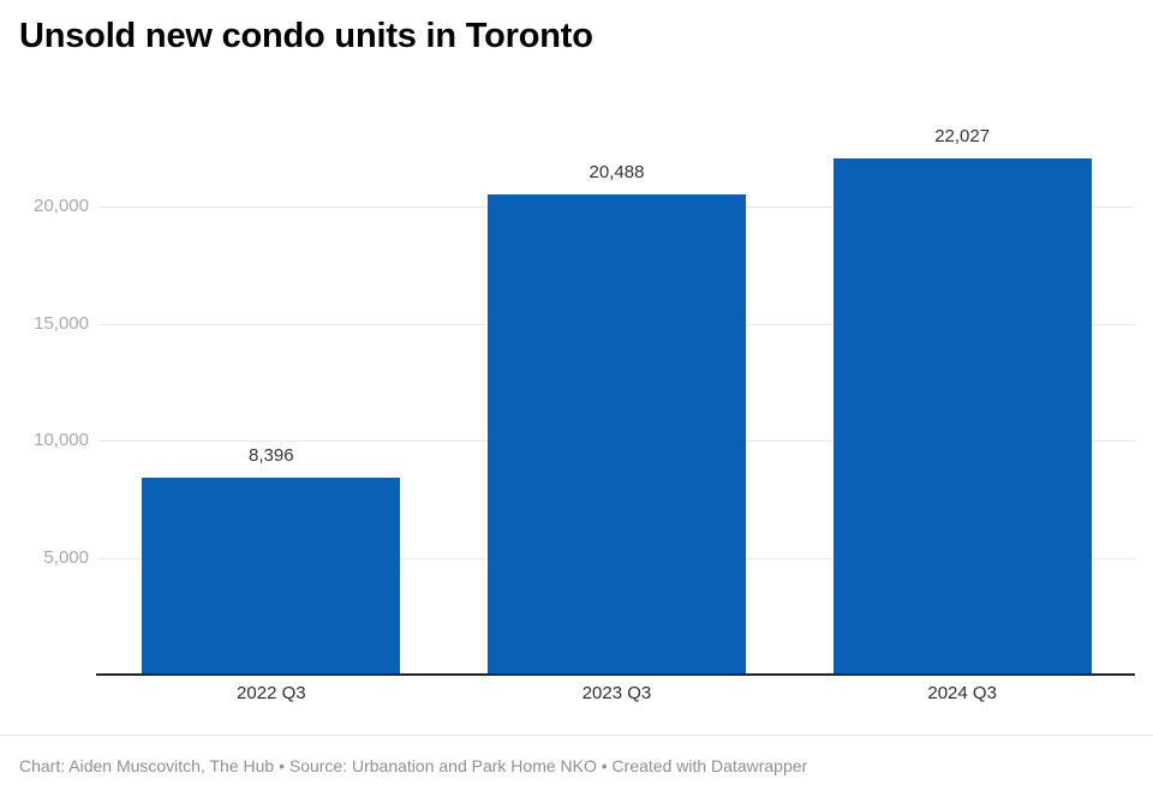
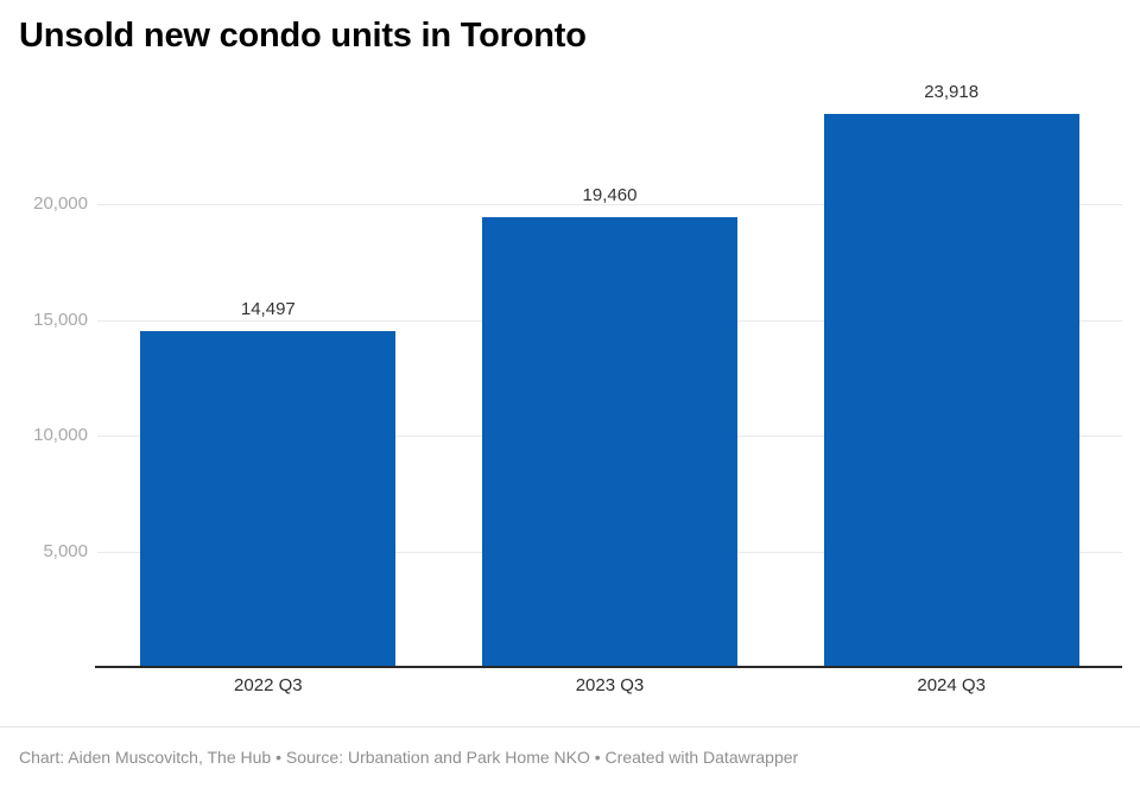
2022 Q3: 8,396 -> 14,497
2023 Q3: 20,488 -> 19,460
2024 Q3: 22,027 -> 23,918
